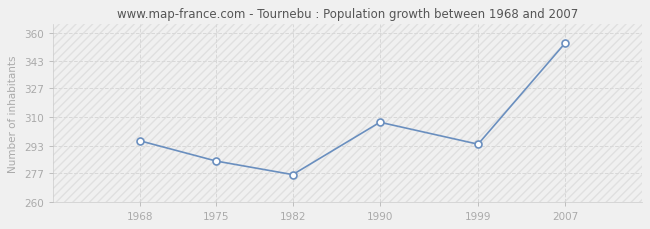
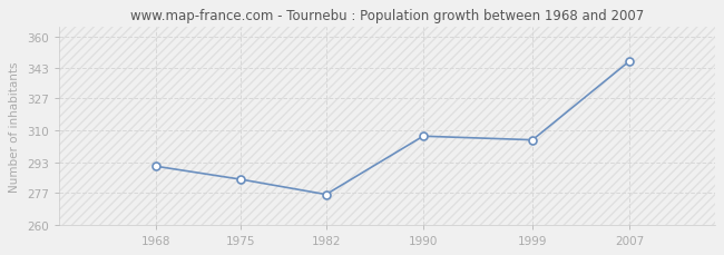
1968: 296 -> 291
1999: 294 -> 305
2007: 354 -> 347
